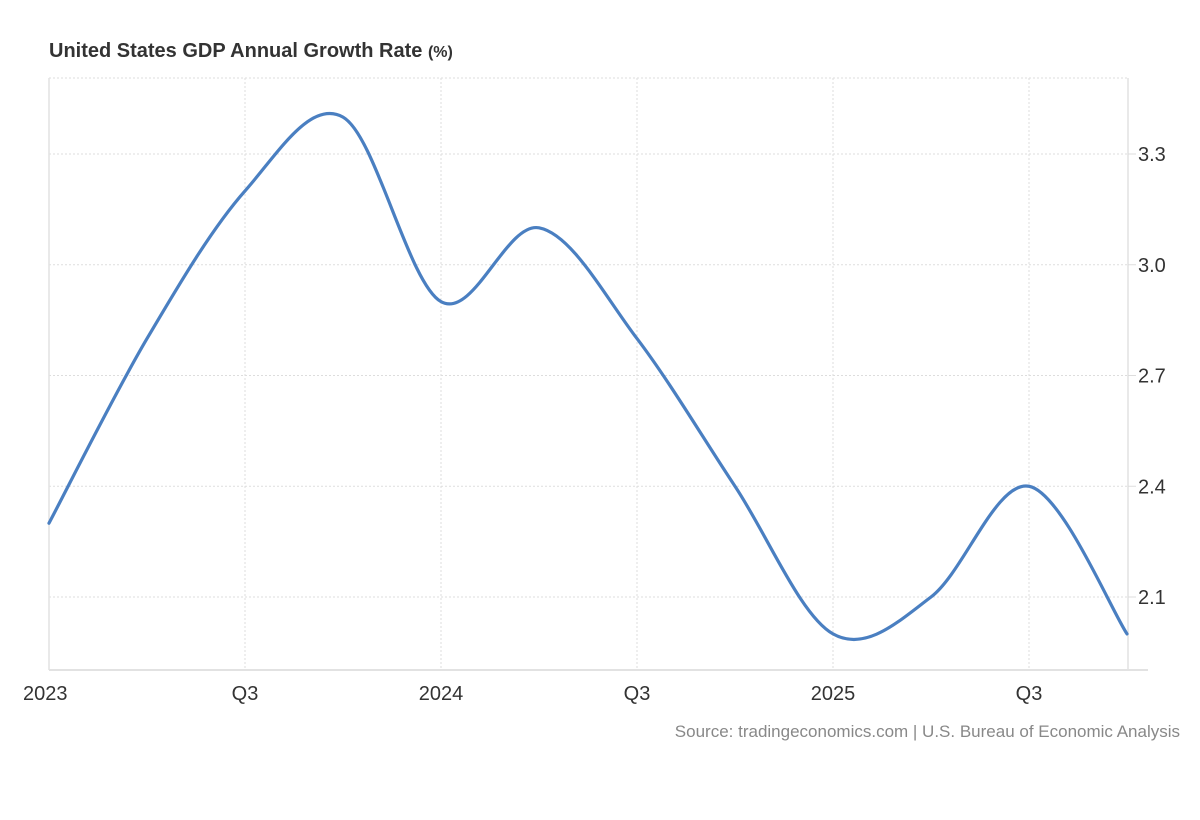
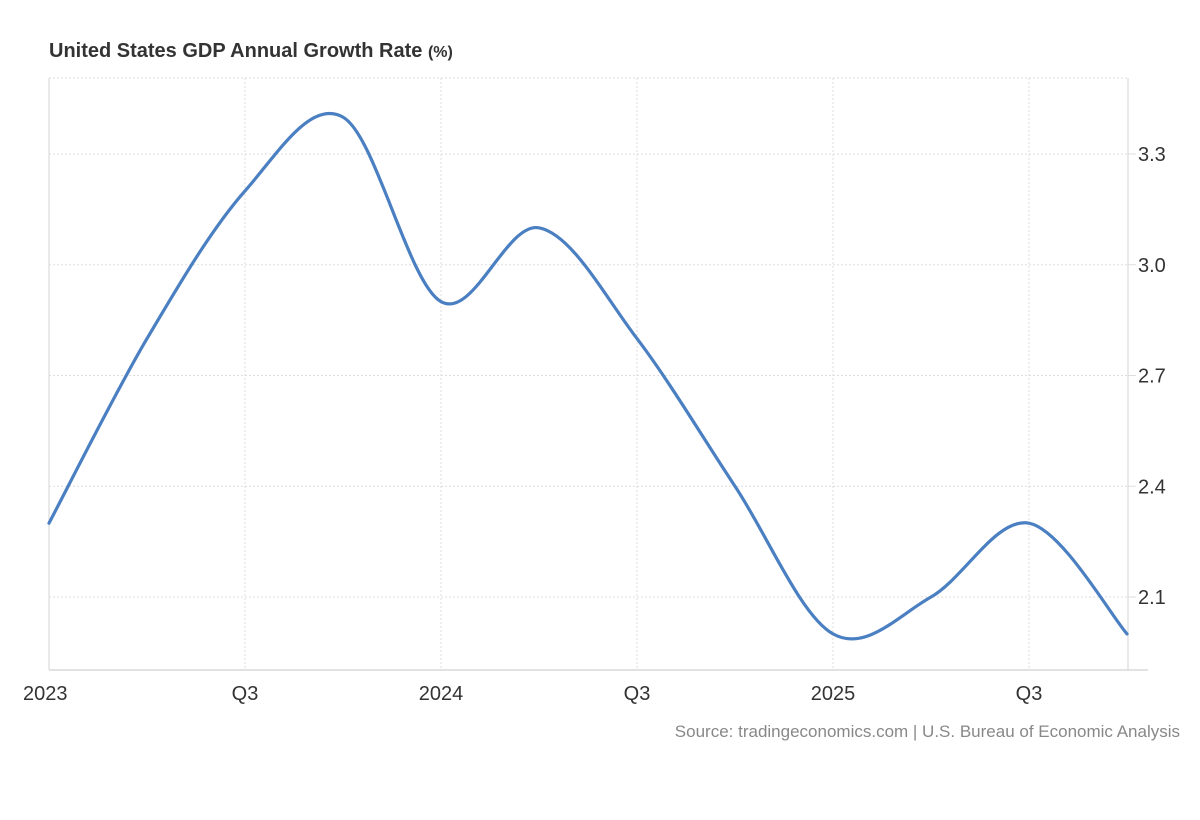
2025 Q3: 2.4 -> 2.3
